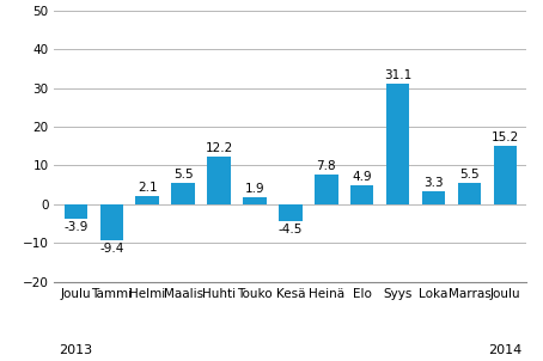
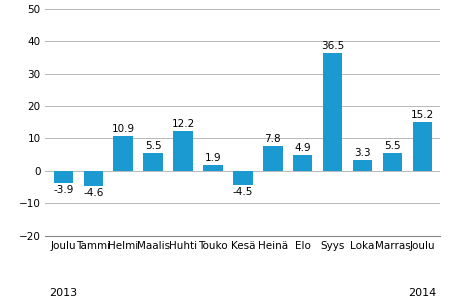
Tammi: -9.4 -> -4.6
Helmi: 2.1 -> 10.9
Syys: 31.1 -> 36.5
